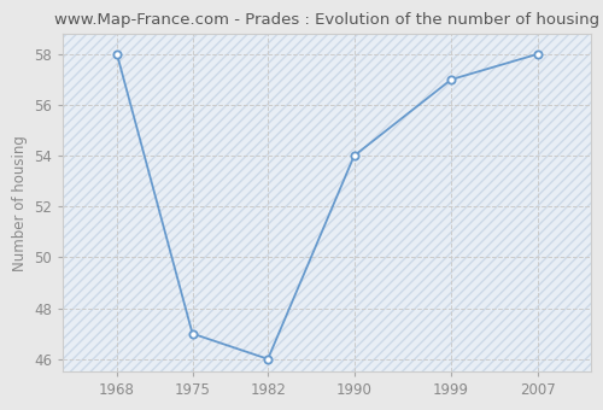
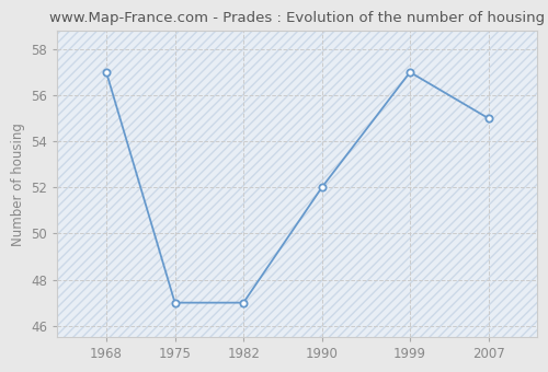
1968: 58 -> 57
1982: 46 -> 47
1990: 54 -> 52
2007: 58 -> 55
